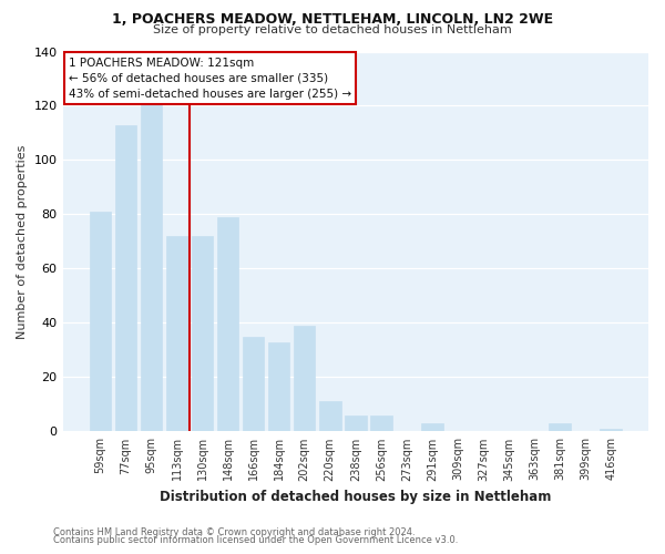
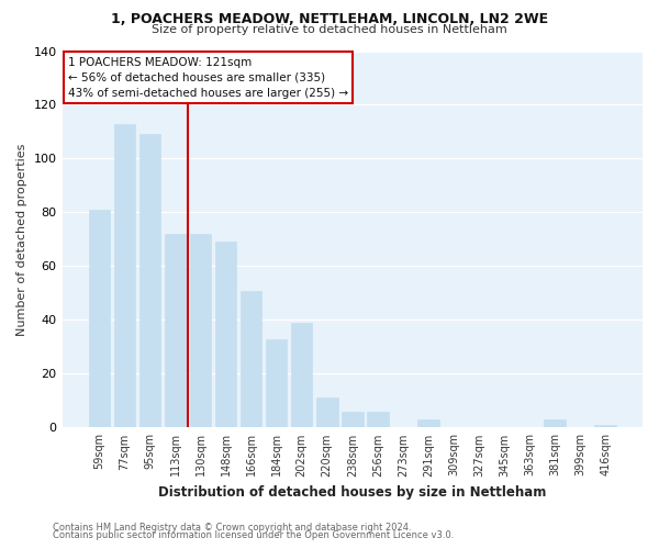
95sqm: 120 -> 109
148sqm: 79 -> 69
166sqm: 35 -> 51
